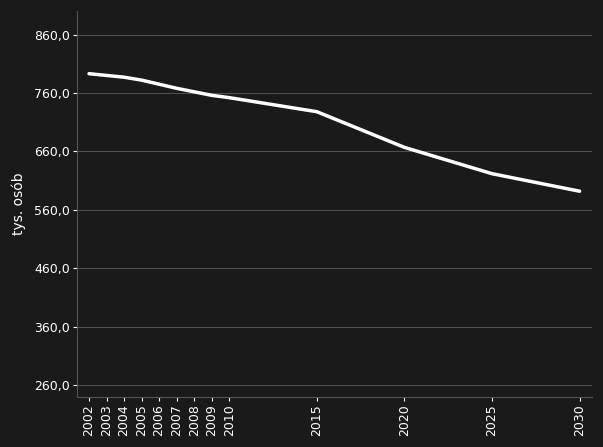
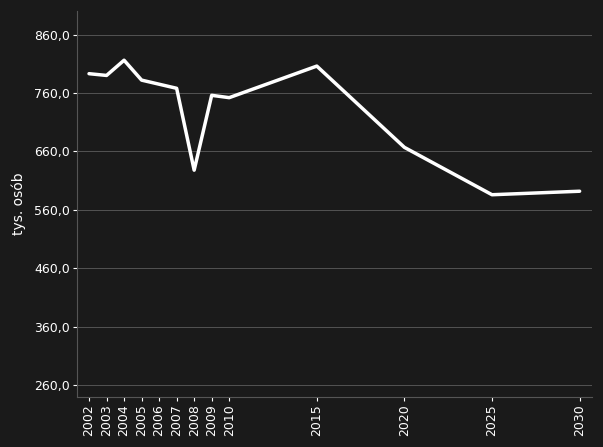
2004: 787 -> 816
2008: 762 -> 628
2015: 728 -> 806
2025: 622 -> 586
